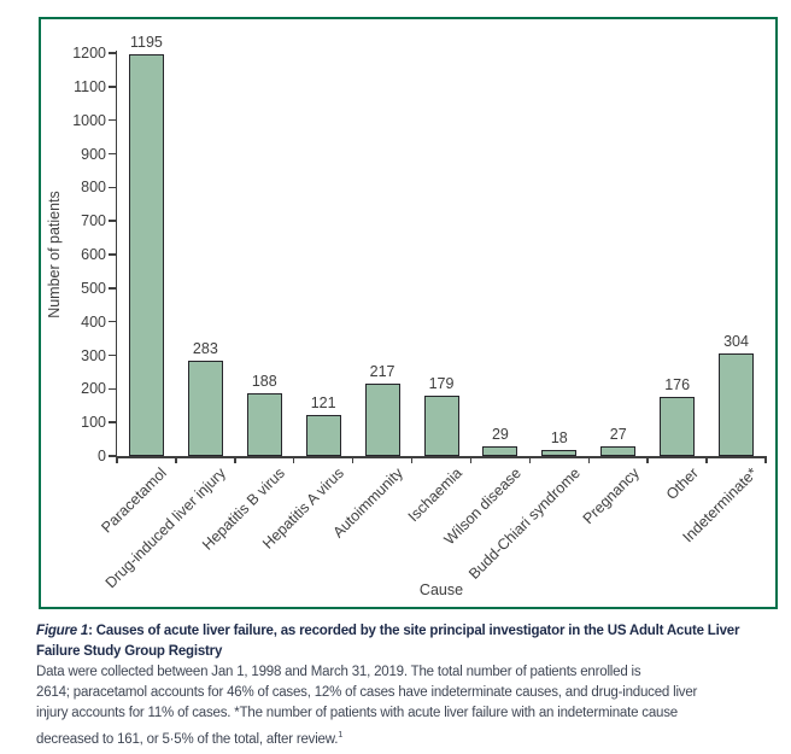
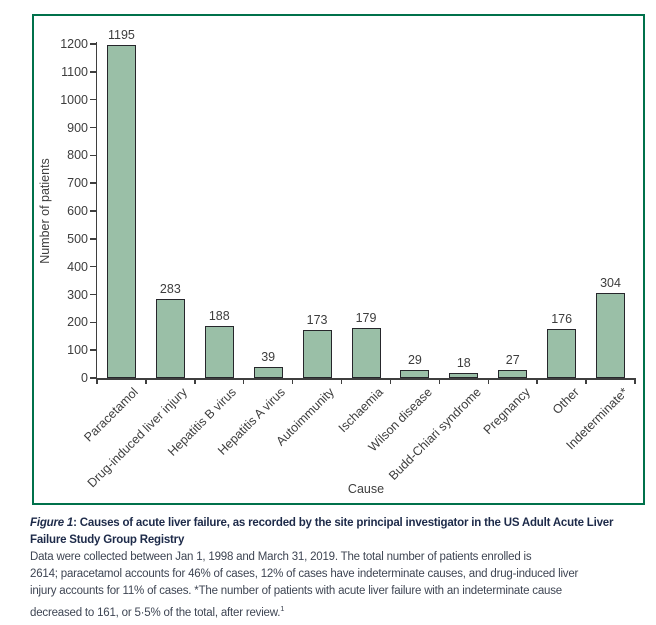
Hepatitis A virus: 121 -> 39
Autoimmunity: 217 -> 173
